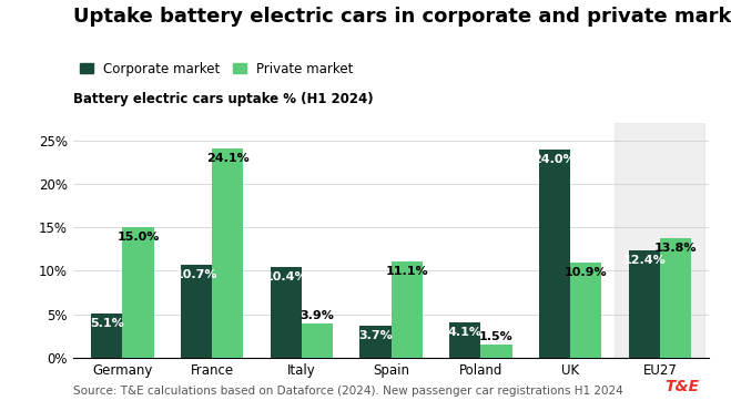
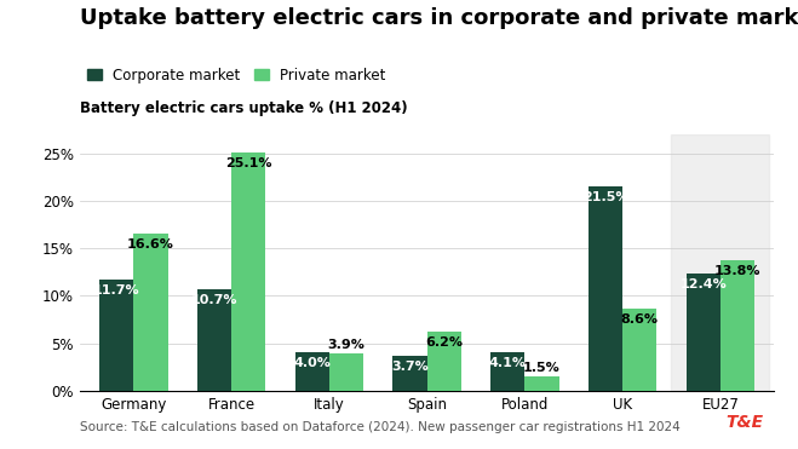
Corporate market/Germany: 5.1% -> 11.7%
Private market/Germany: 15.0% -> 16.6%
Private market/France: 24.1% -> 25.1%
Corporate market/Italy: 10.4% -> 4.0%
Private market/Spain: 11.1% -> 6.2%
Corporate market/UK: 24.0% -> 21.5%
Private market/UK: 10.9% -> 8.6%
